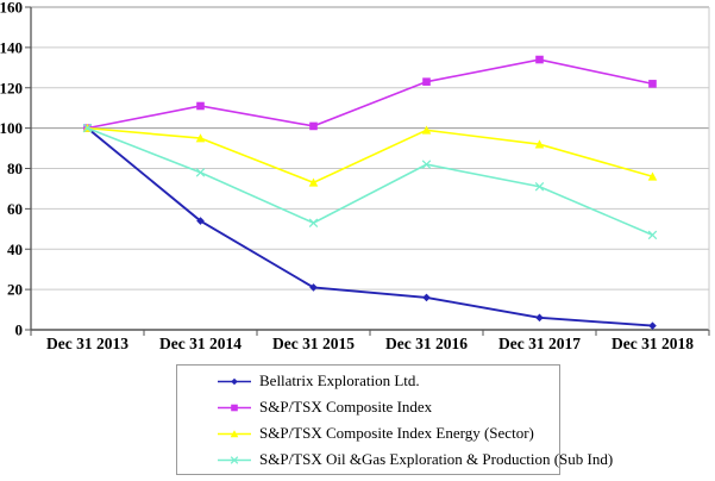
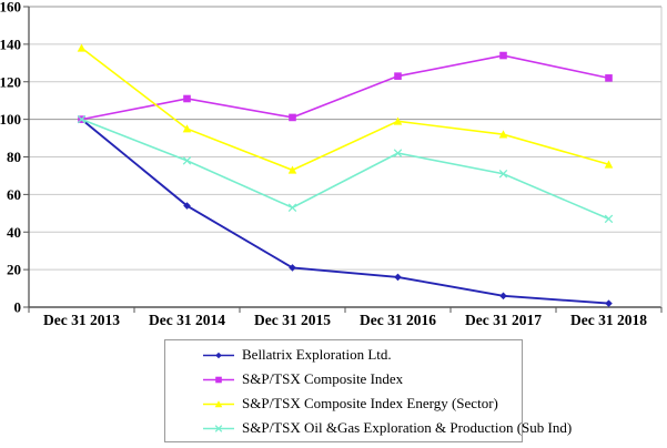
S&P/TSX Composite Index Energy (Sector)/Dec 31 2013: 100 -> 138
